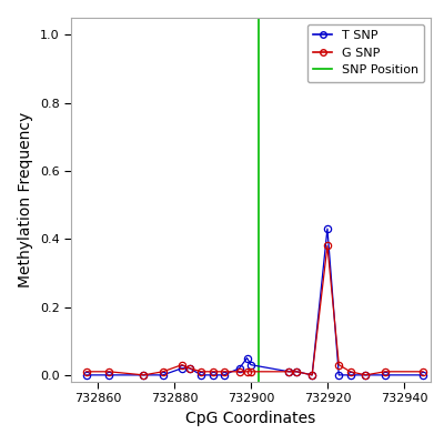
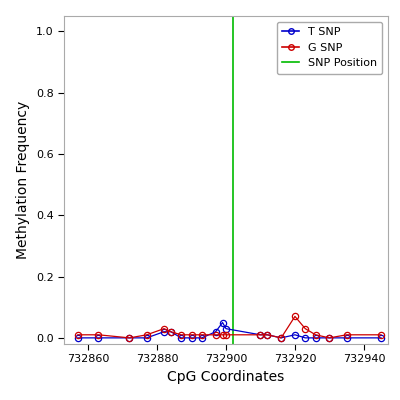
T SNP/732920: 0.43 -> 0.01
G SNP/732920: 0.38 -> 0.07
